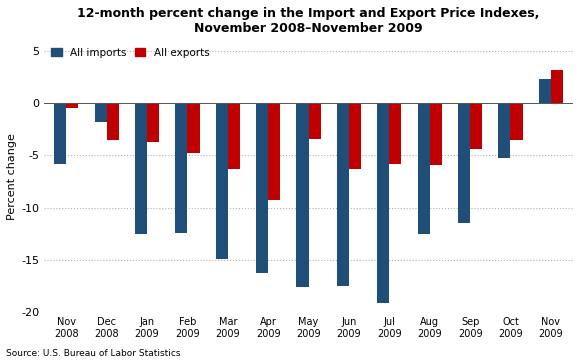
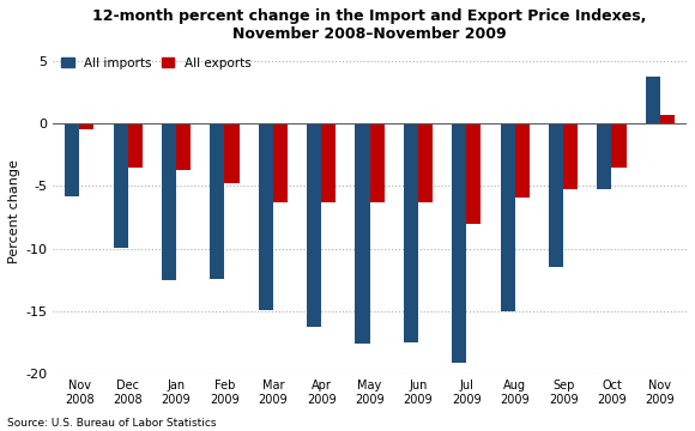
All imports/Dec 2008: -1.8 -> -9.9
All exports/Apr 2009: -9.3 -> -6.3
All exports/May 2009: -3.4 -> -6.3
All exports/Jul 2009: -5.8 -> -8.0
All imports/Aug 2009: -12.5 -> -15.0
All exports/Sep 2009: -4.4 -> -5.3
All imports/Nov 2009: 2.3 -> 3.7
All exports/Nov 2009: 3.2 -> 0.7
